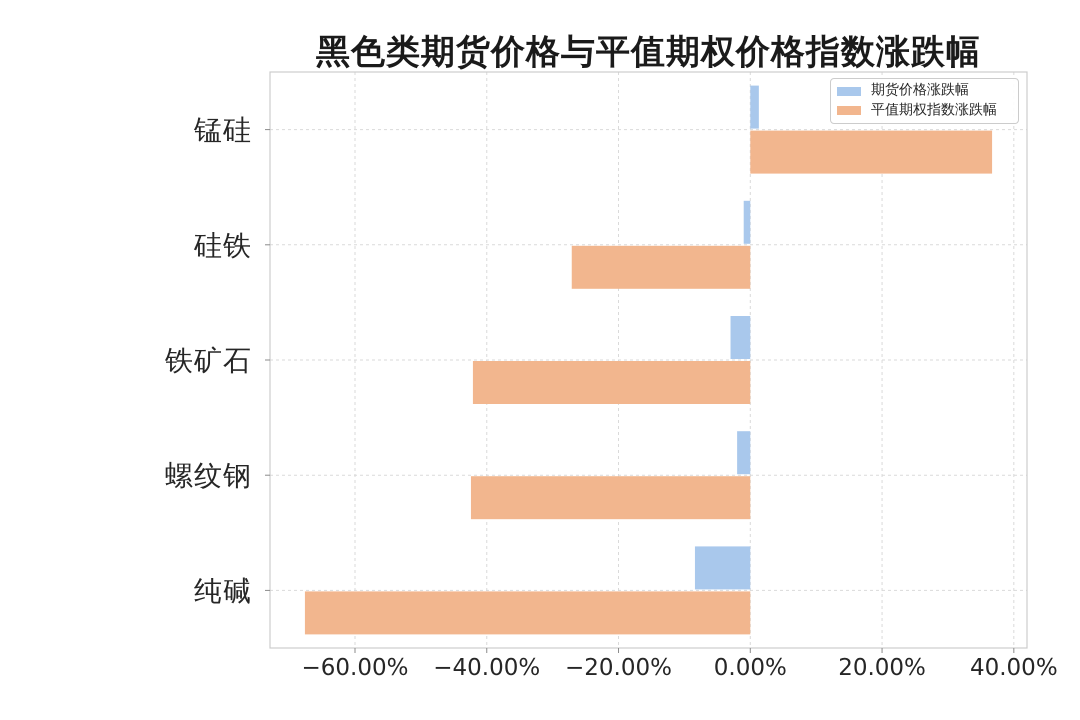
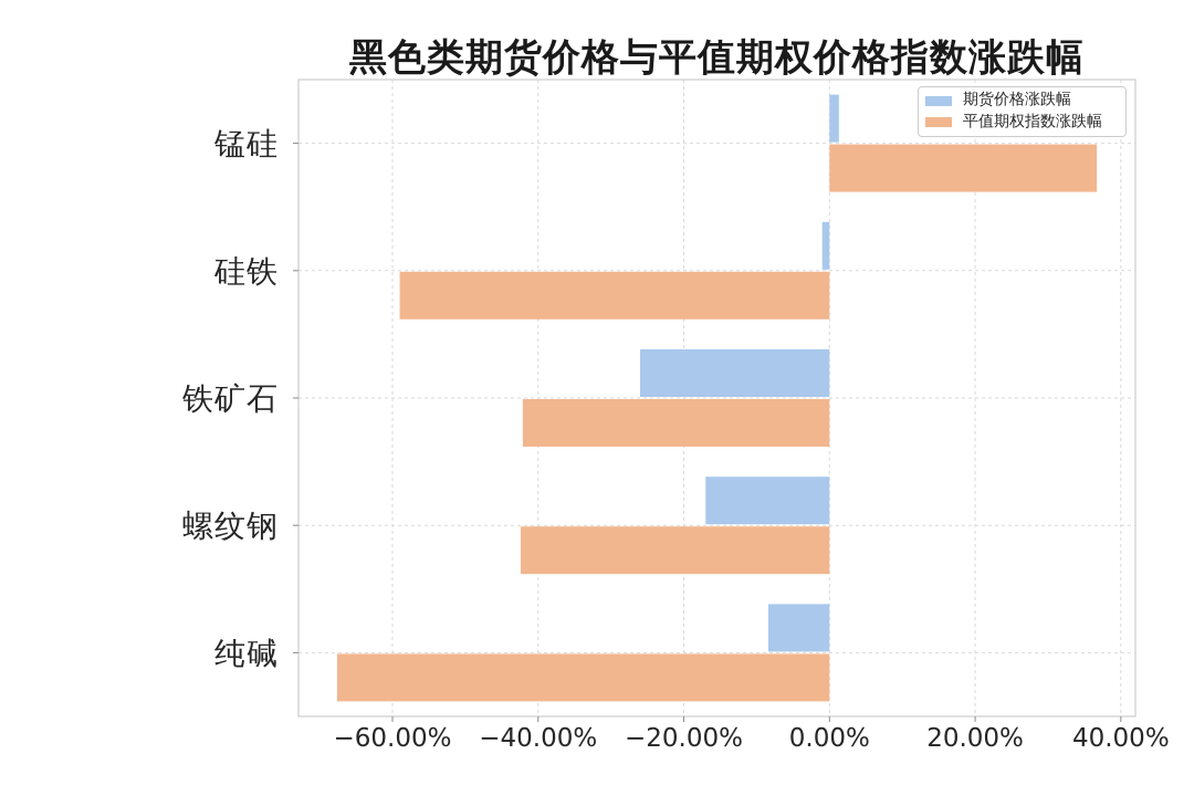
平值期权指数涨跌幅/硅铁: -27% -> -59%
期货价格涨跌幅/铁矿石: -3% -> -26%
期货价格涨跌幅/螺纹钢: -2% -> -17%
